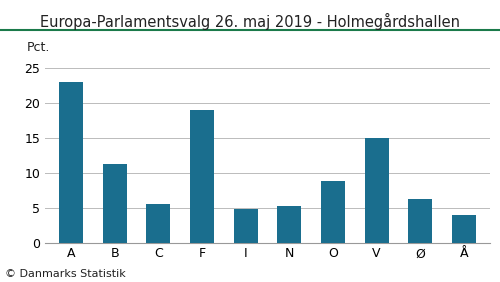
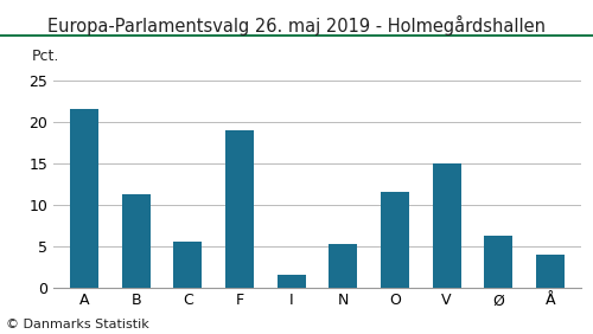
A: 23.0 -> 21.5
I: 4.8 -> 1.5
O: 8.8 -> 11.5
